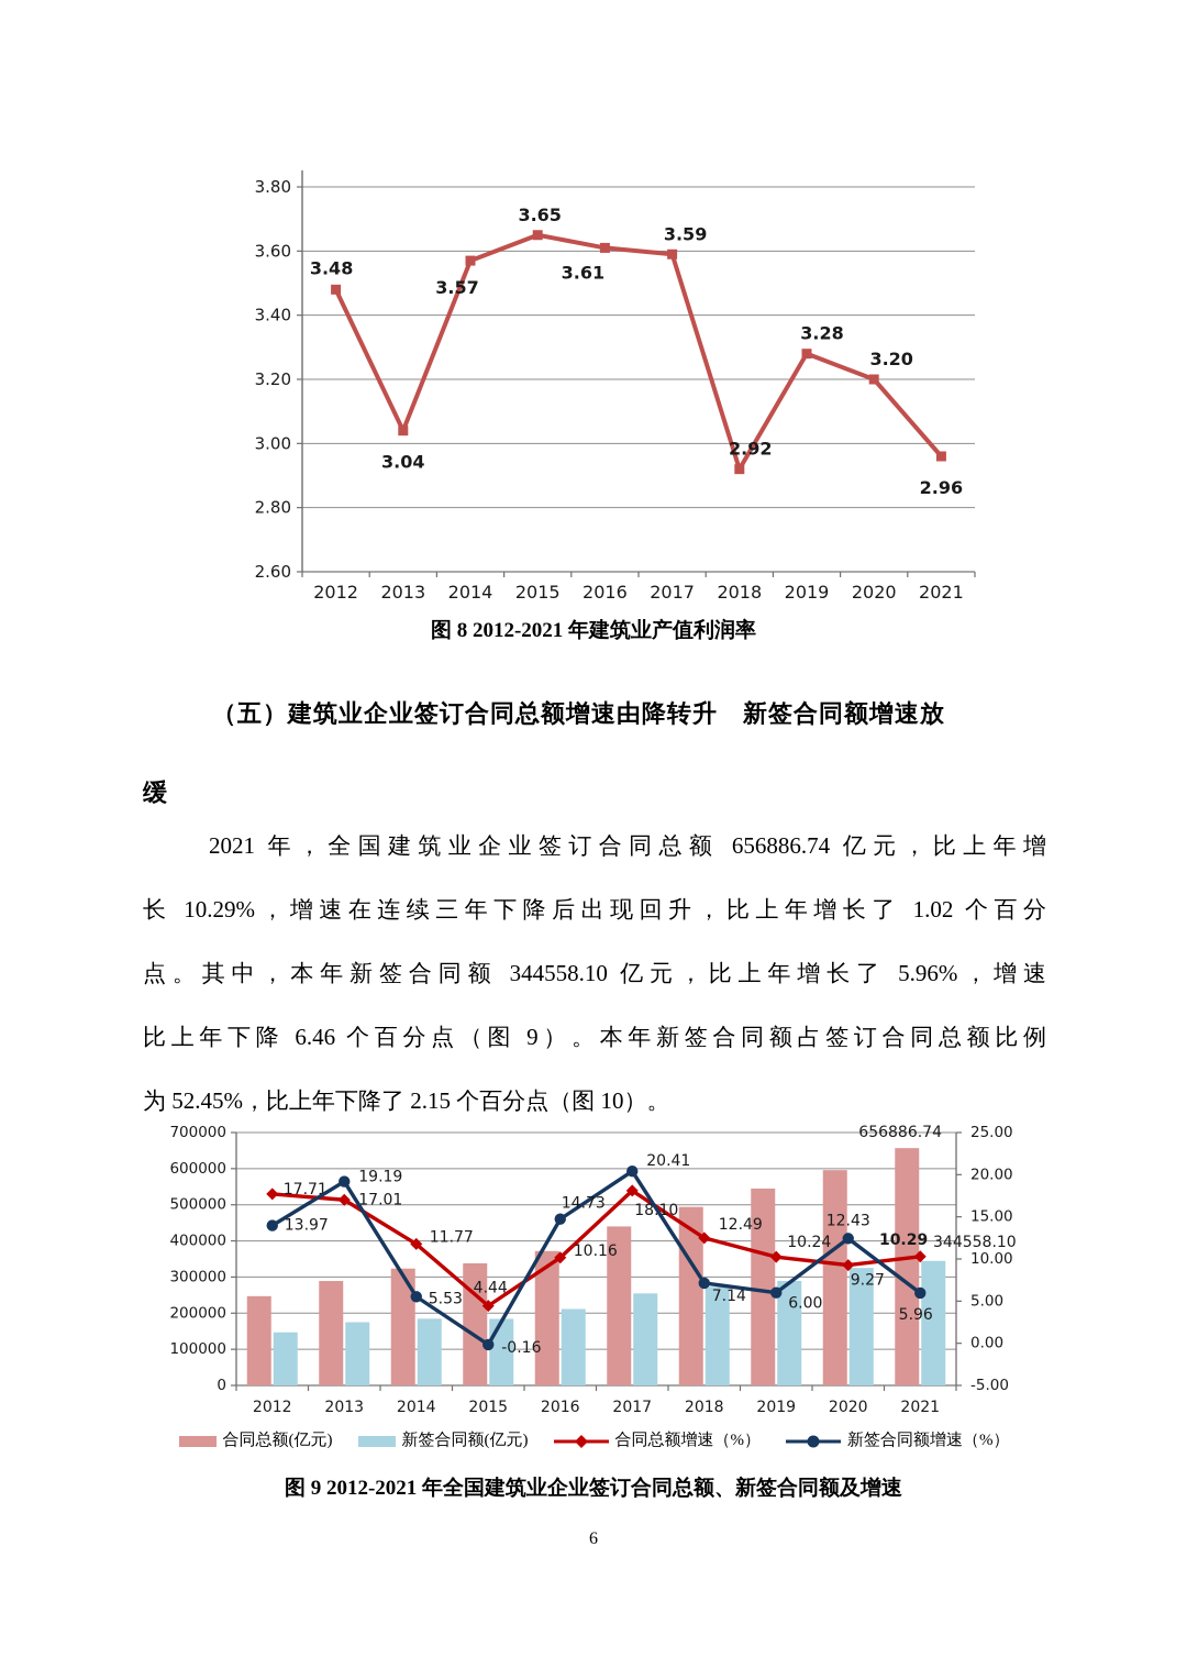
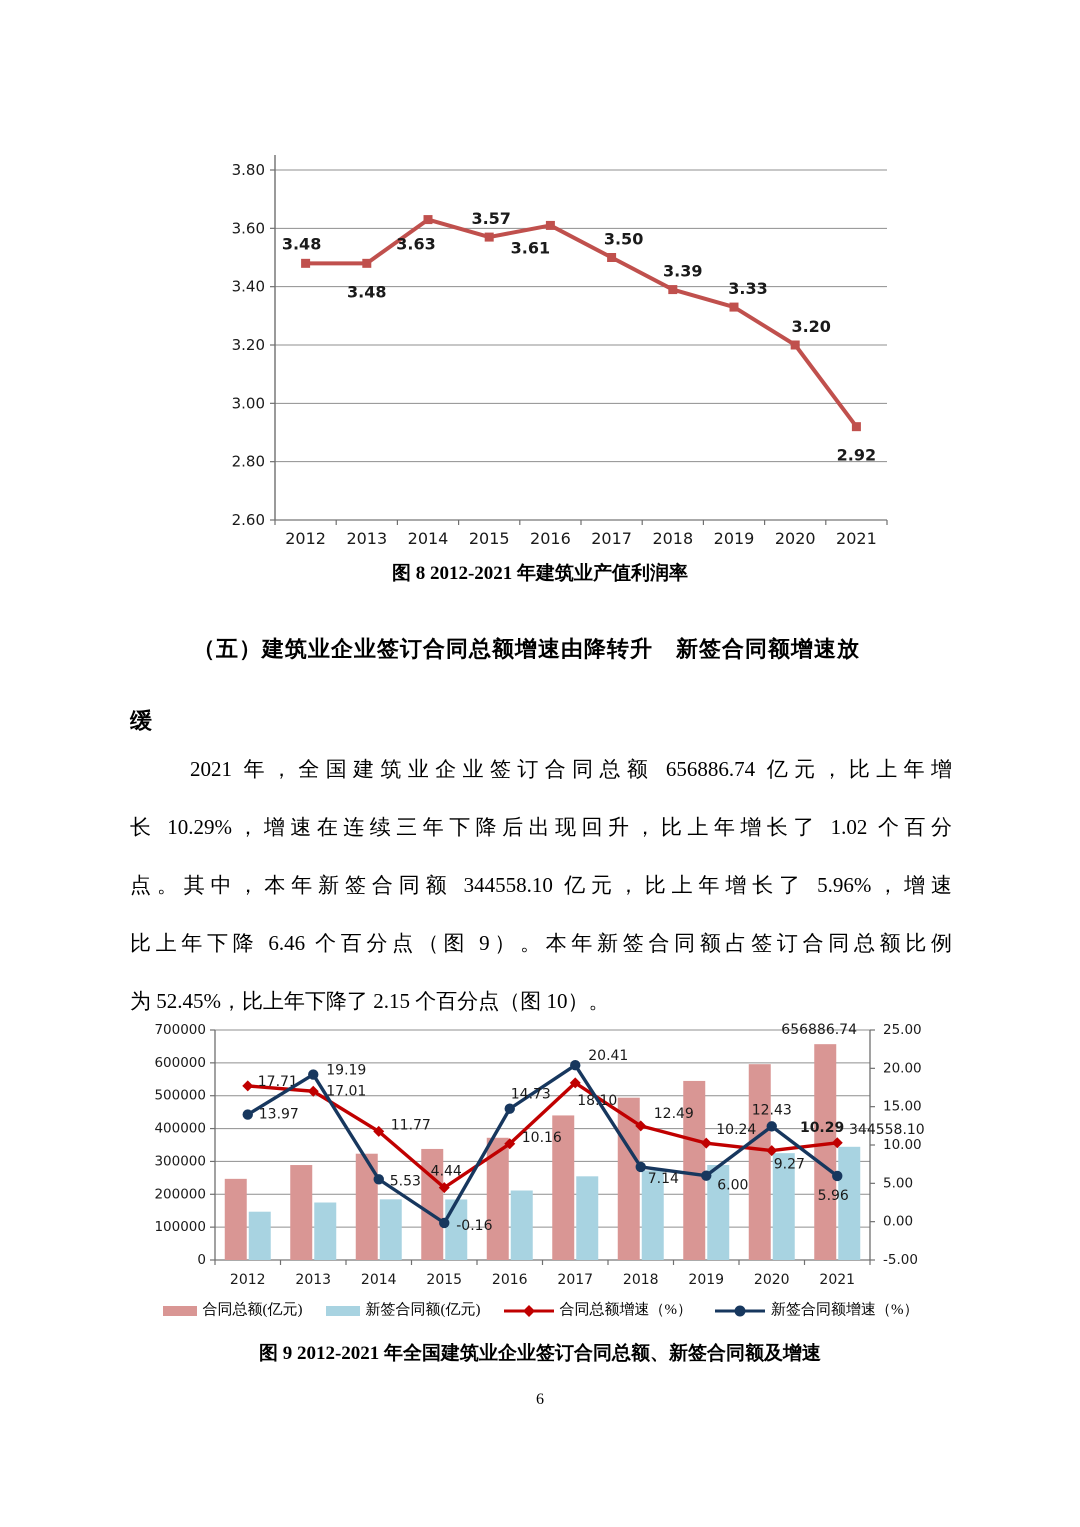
图 8 2012-2021 年建筑业产值利润率/2013: 3.04 -> 3.48
图 8 2012-2021 年建筑业产值利润率/2014: 3.57 -> 3.63
图 8 2012-2021 年建筑业产值利润率/2015: 3.65 -> 3.57
图 8 2012-2021 年建筑业产值利润率/2017: 3.59 -> 3.50
图 8 2012-2021 年建筑业产值利润率/2018: 2.92 -> 3.39
图 8 2012-2021 年建筑业产值利润率/2019: 3.28 -> 3.33
图 8 2012-2021 年建筑业产值利润率/2021: 2.96 -> 2.92
